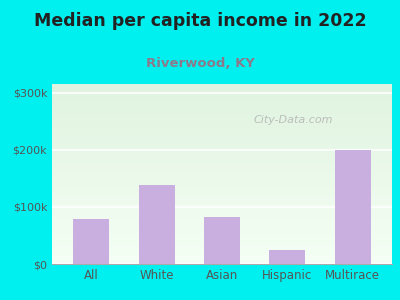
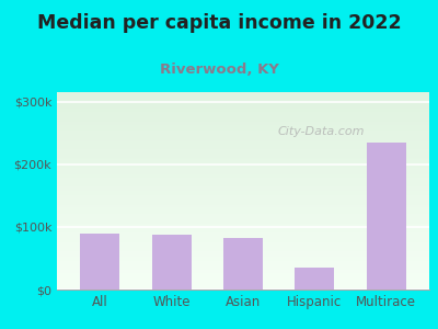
All: $78k -> $90k
White: $138k -> $88k
Hispanic: $24k -> $35k
Multirace: $200k -> $235k
